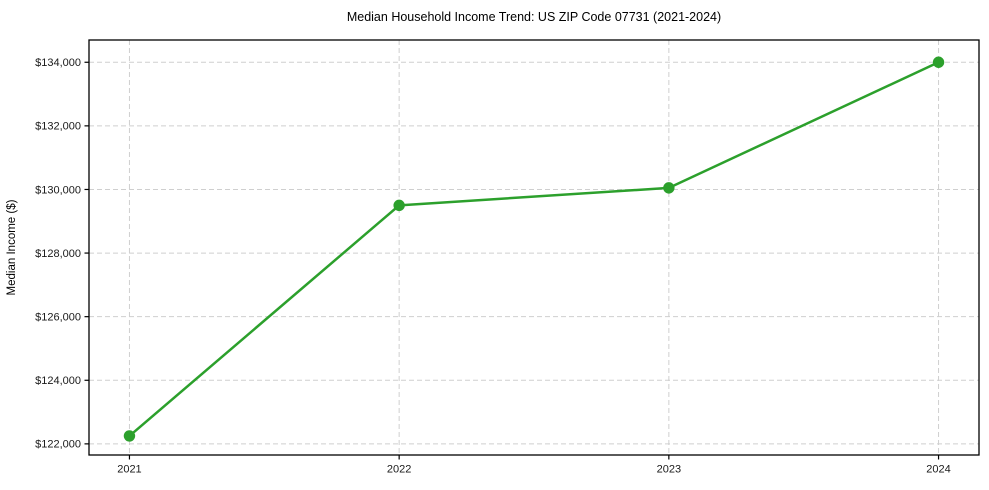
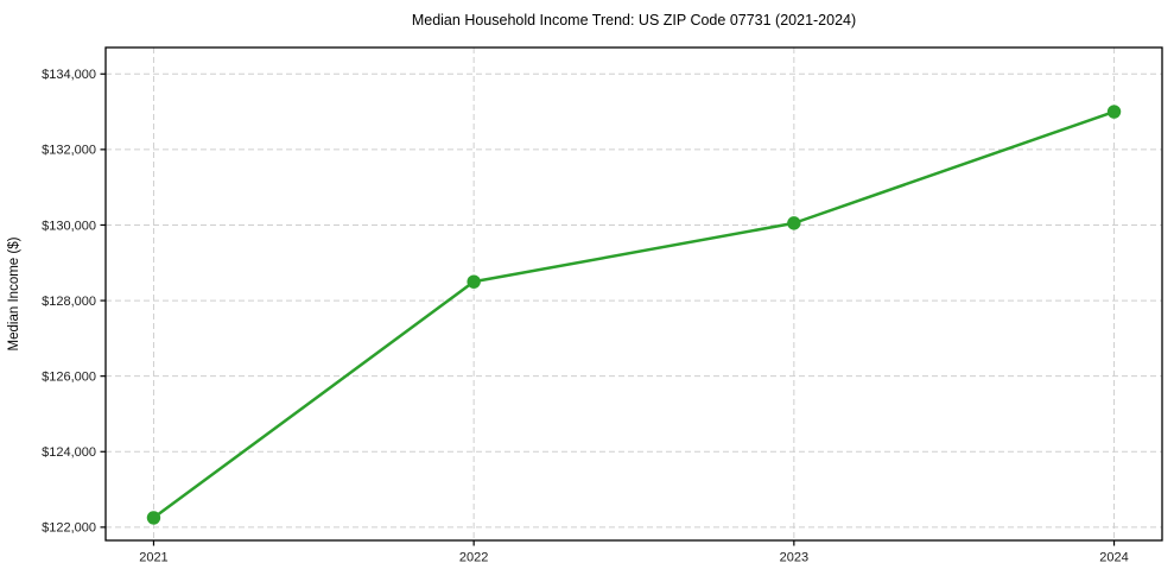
2022: $129500 -> $128500
2024: $134000 -> $133000
